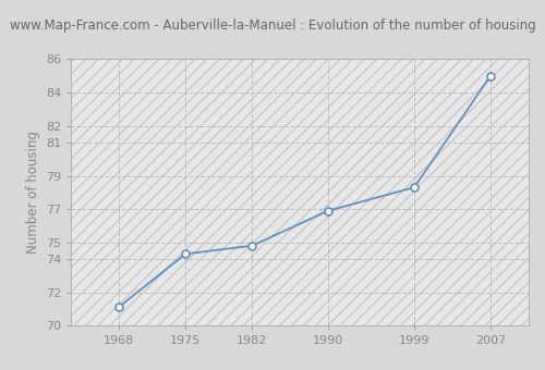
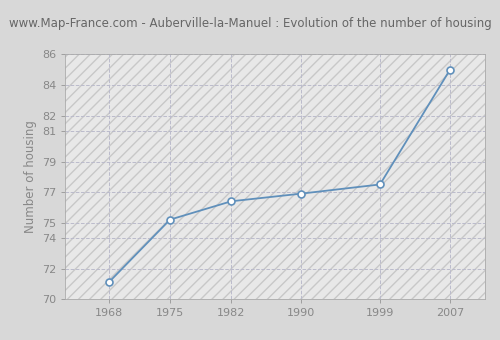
1975: 74.3 -> 75.2
1982: 74.8 -> 76.4
1999: 78.3 -> 77.5
